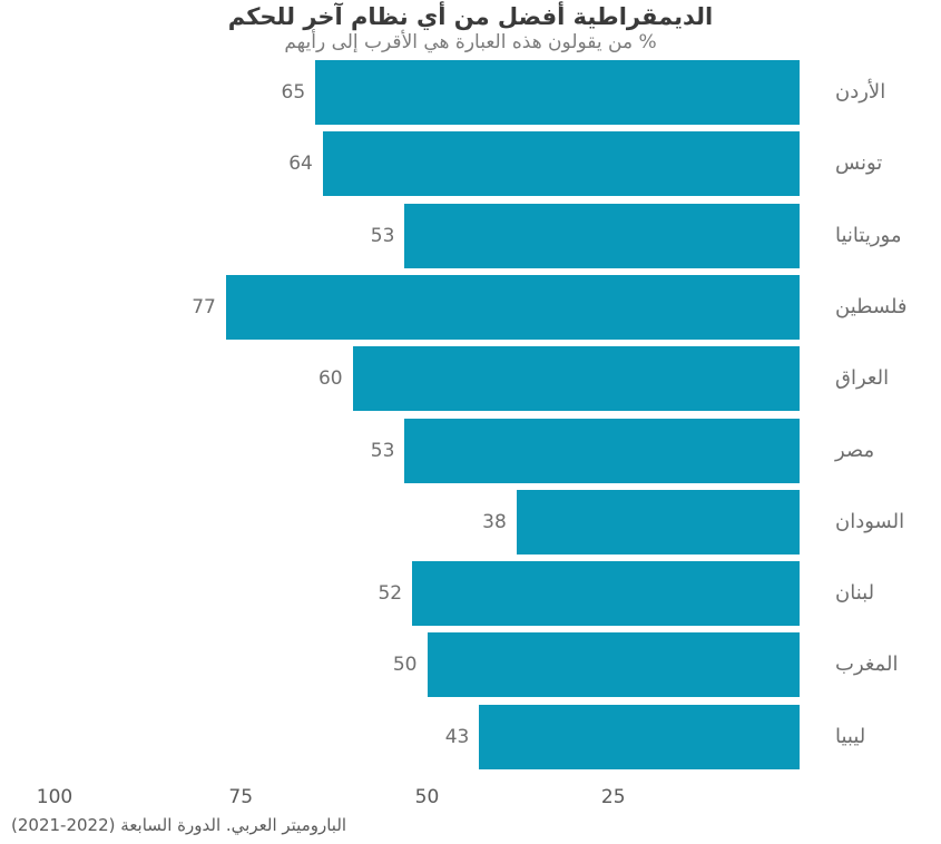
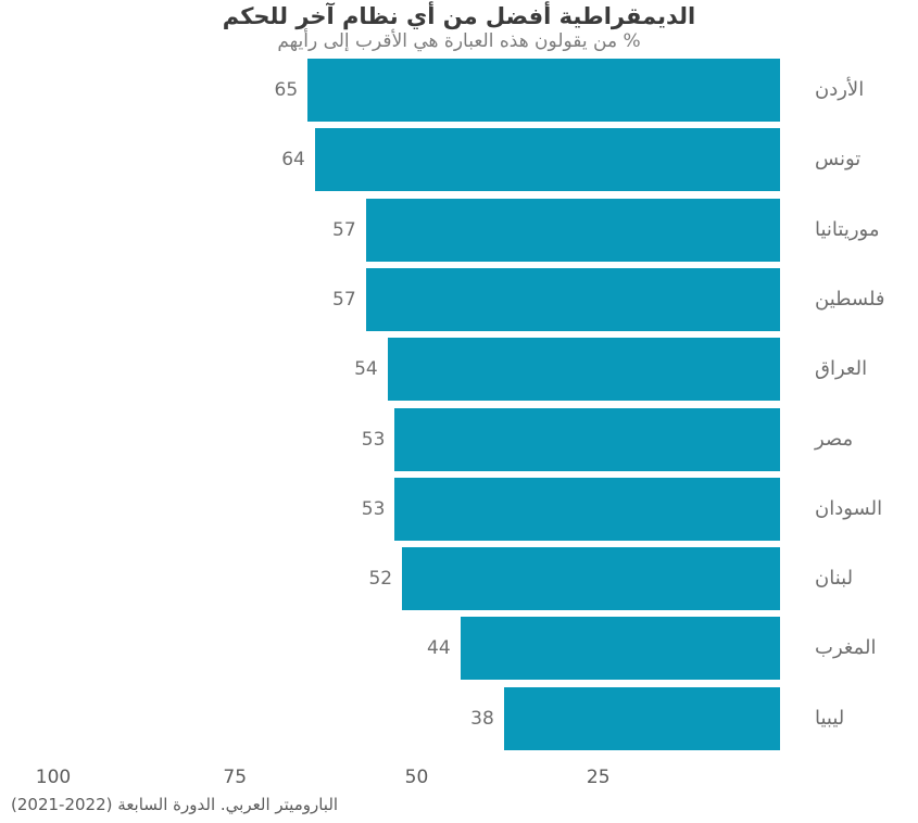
موريتانيا: 53 -> 57
فلسطين: 77 -> 57
العراق: 60 -> 54
السودان: 38 -> 53
المغرب: 50 -> 44
ليبيا: 43 -> 38
